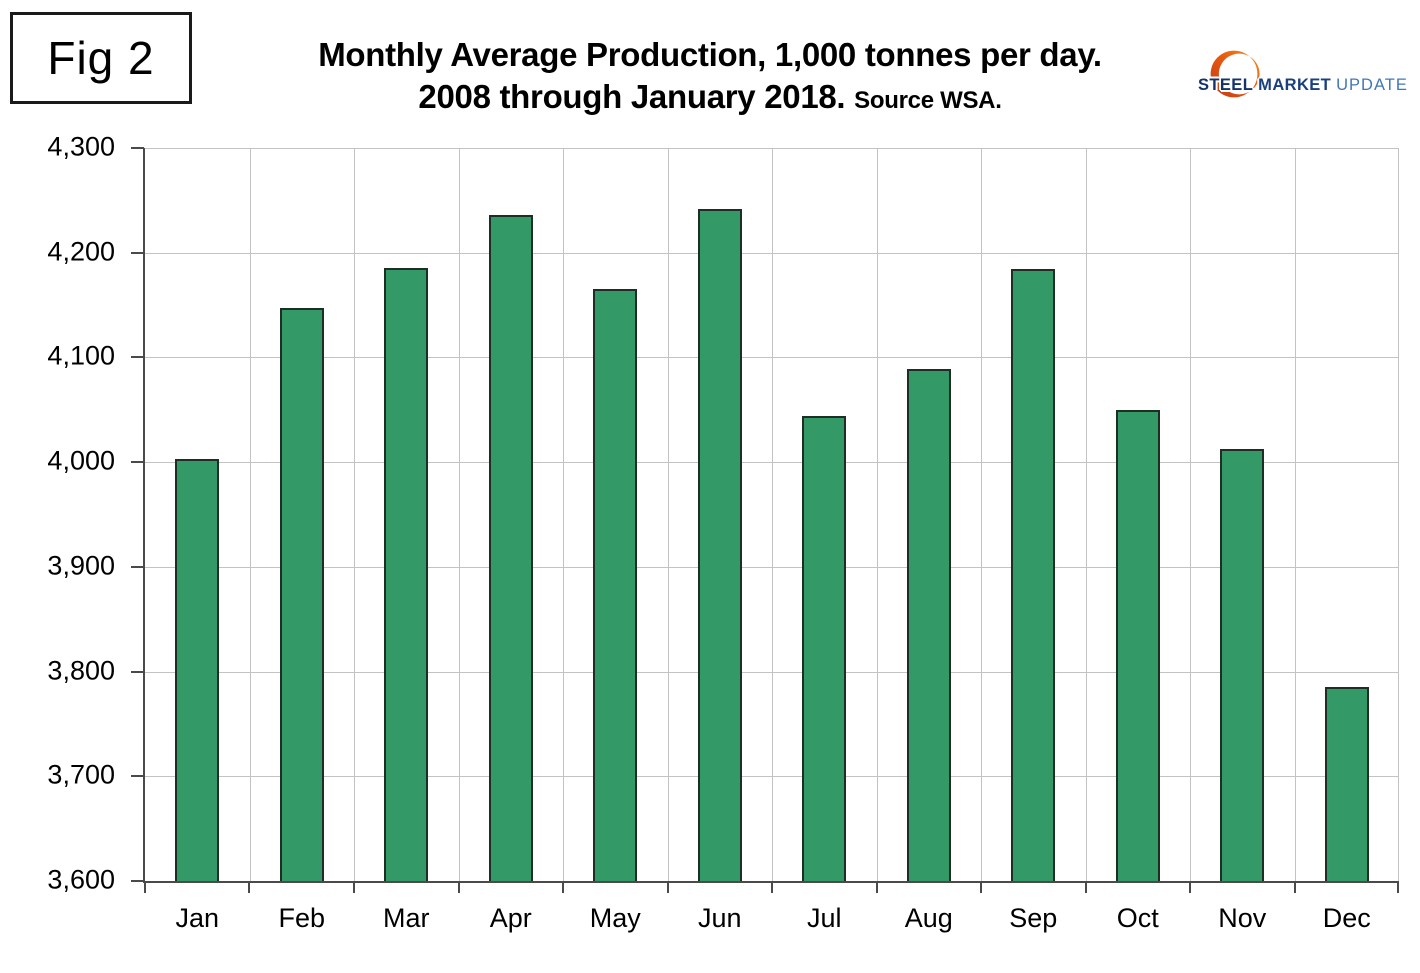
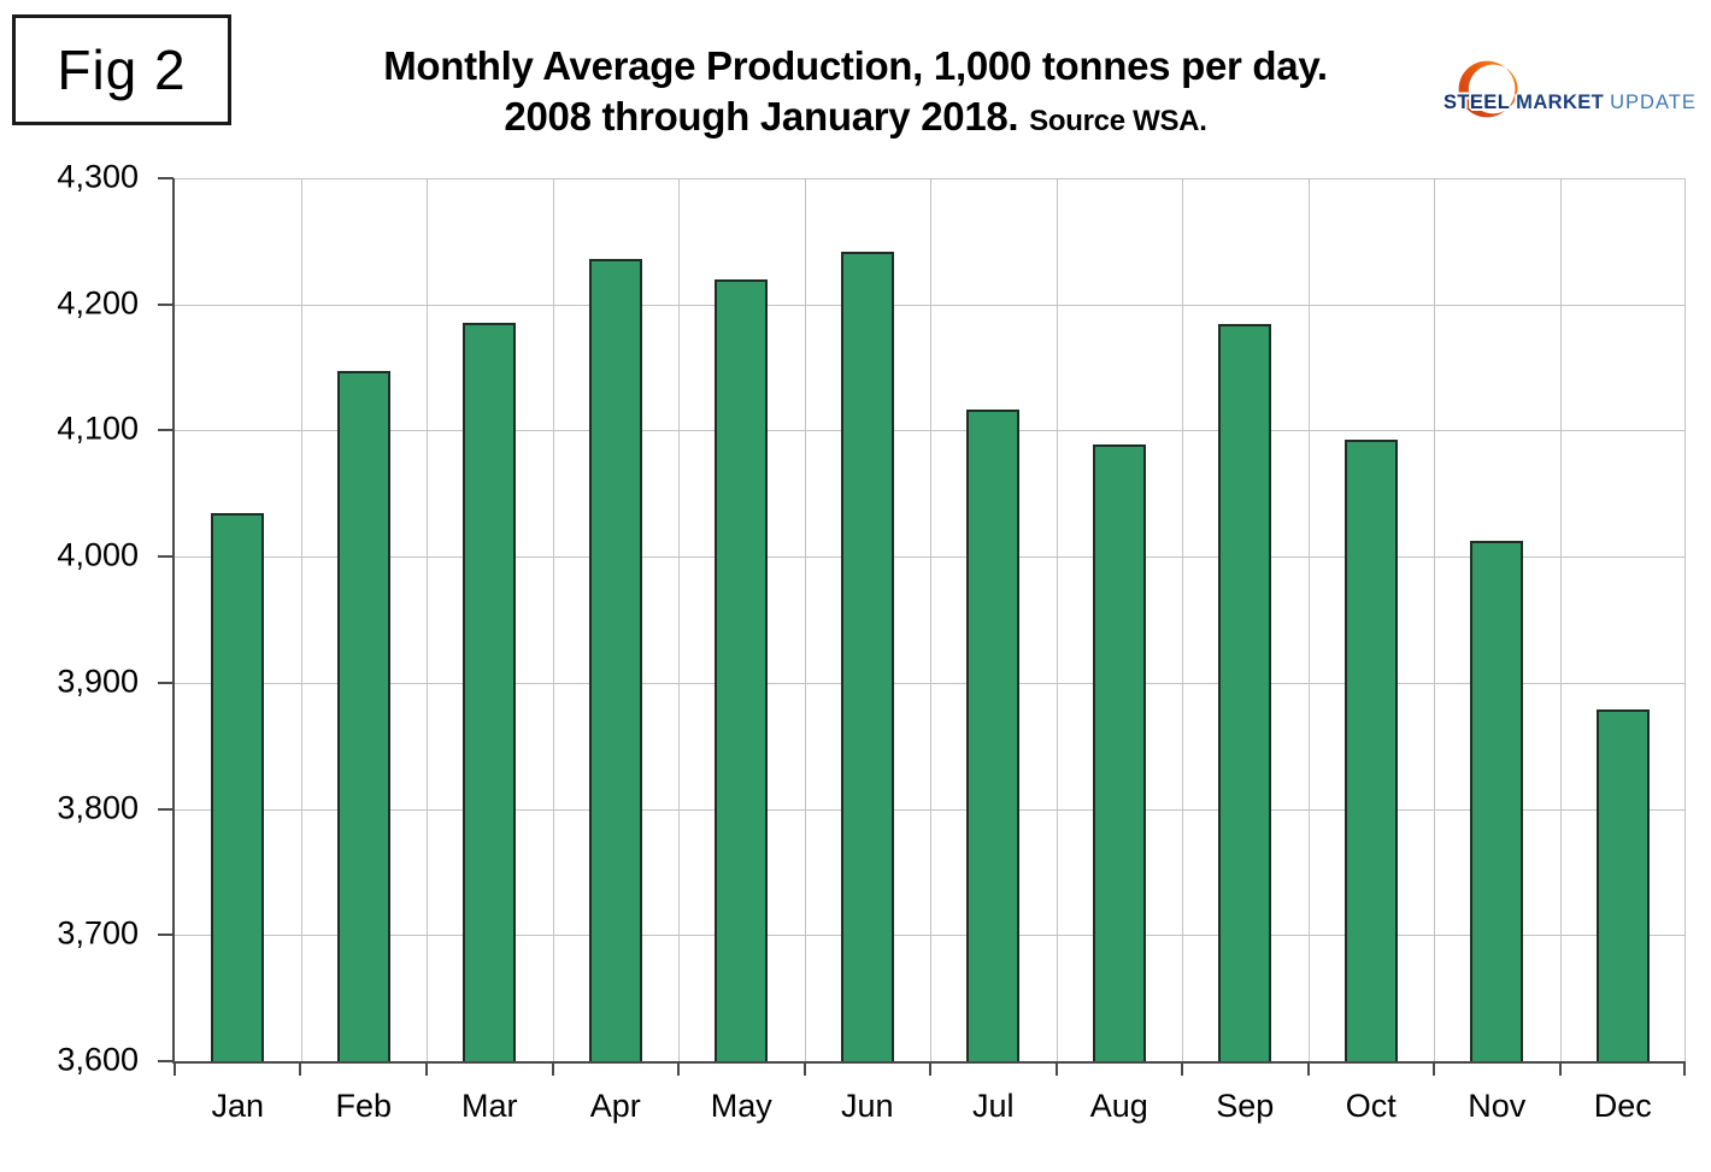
Jan: 4003 -> 4035
May: 4165 -> 4220
Jul: 4044 -> 4117
Oct: 4050 -> 4093
Dec: 3785 -> 3879
